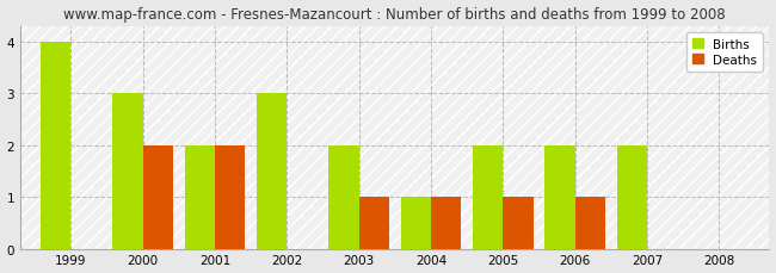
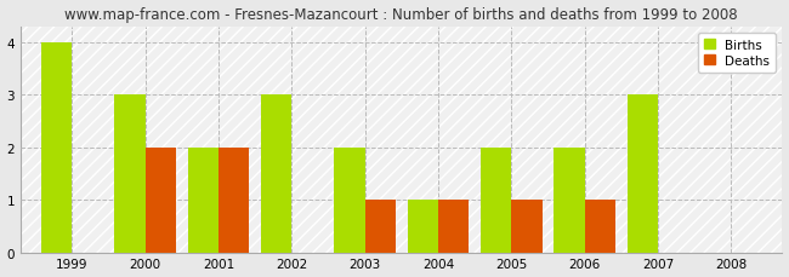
Births/2007: 2 -> 3
